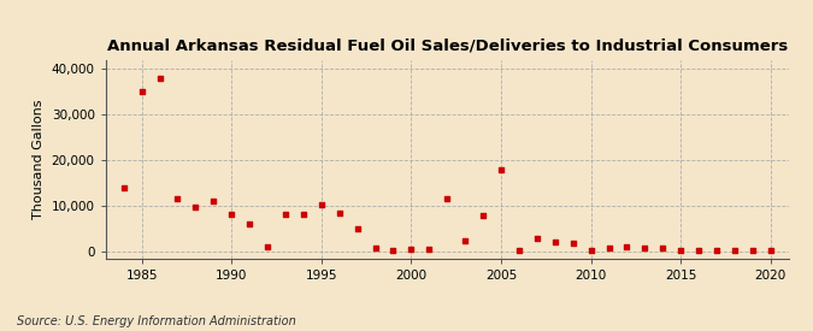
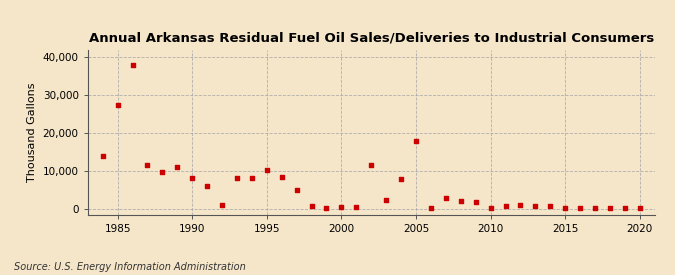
1985: 35,000 -> 27,500
